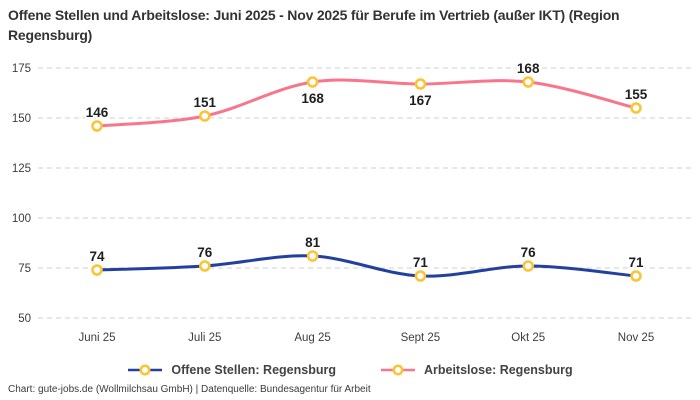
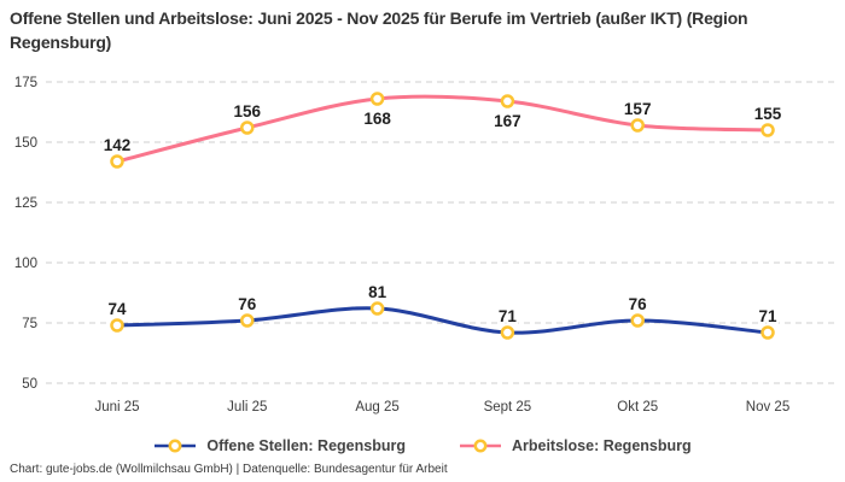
Arbeitslose: Regensburg/Juni 25: 146 -> 142
Arbeitslose: Regensburg/Juli 25: 151 -> 156
Arbeitslose: Regensburg/Okt 25: 168 -> 157
